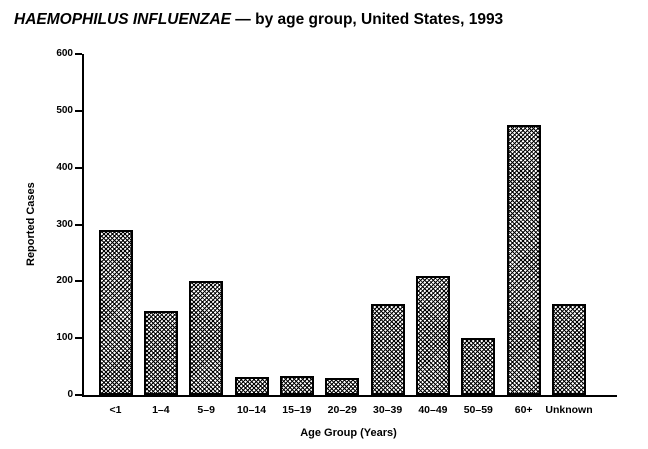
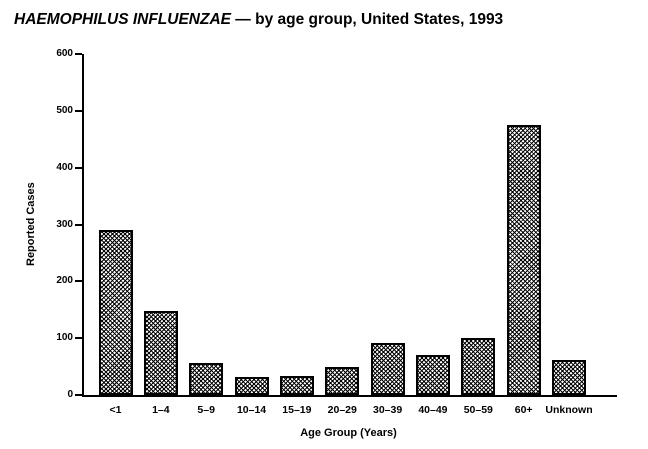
5–9: 200 -> 60
20–29: 30 -> 50
30–39: 160 -> 90
40–49: 210 -> 70
Unknown: 160 -> 60
